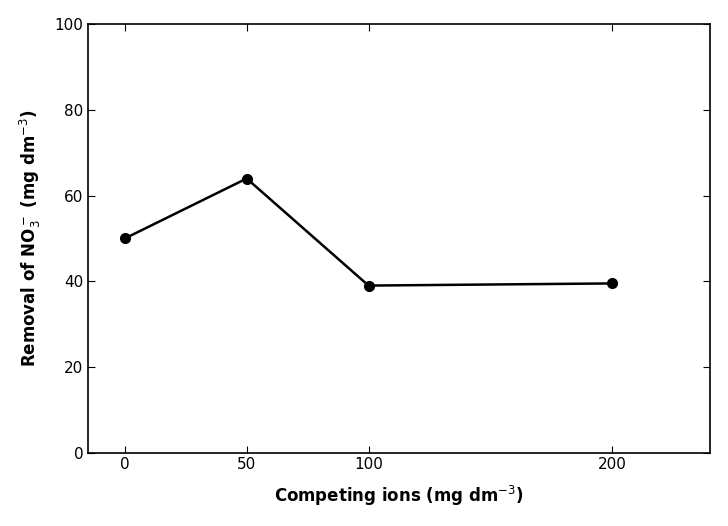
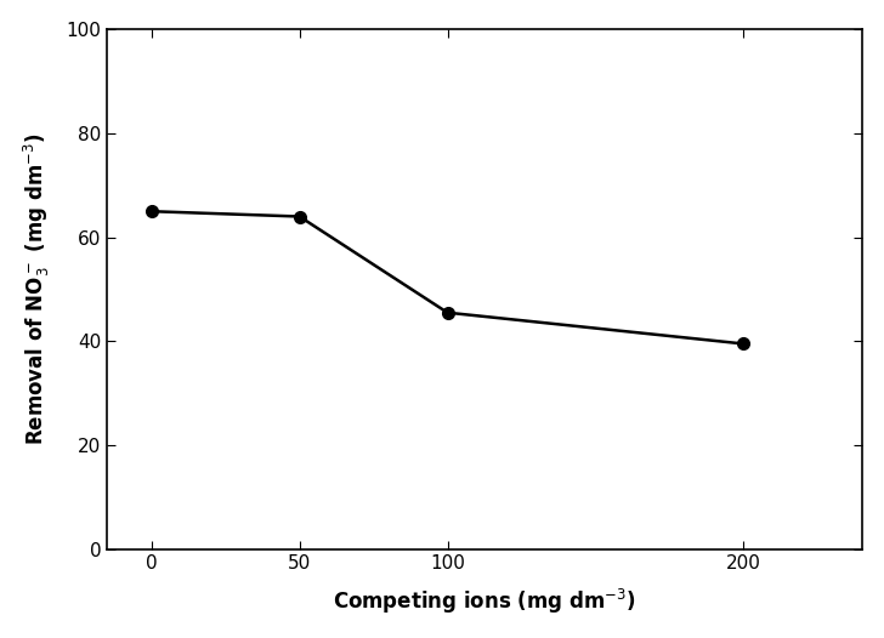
0: 50.0 -> 65.0
100: 39.0 -> 45.5
